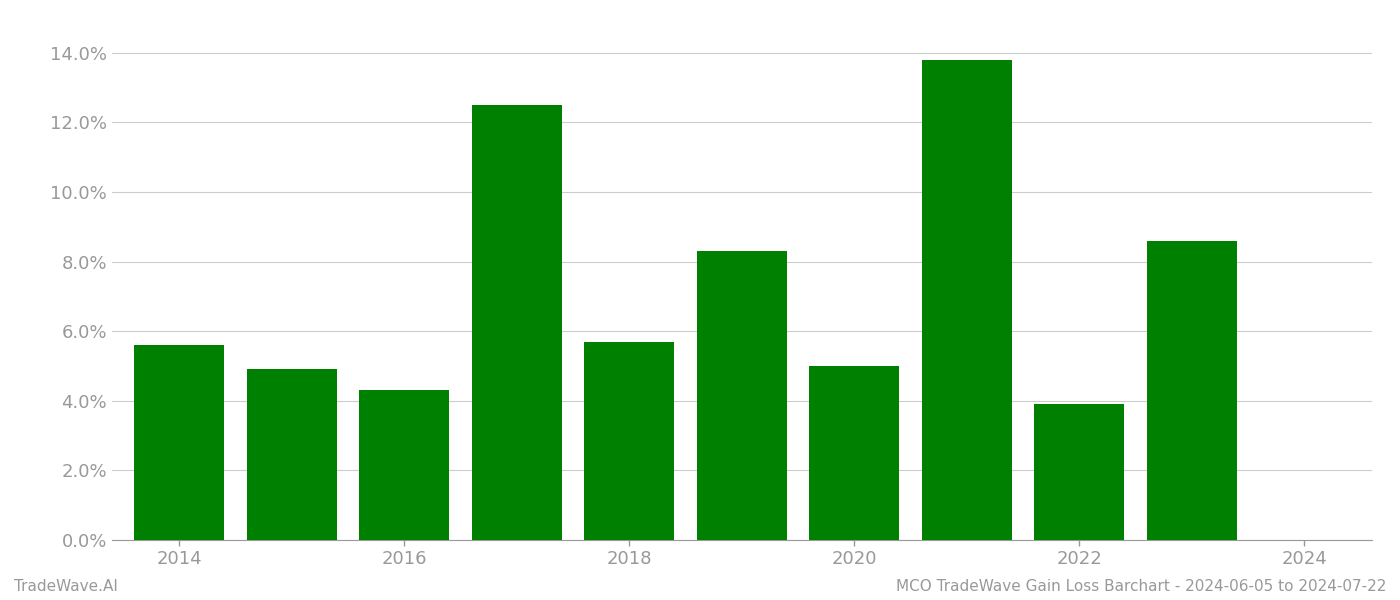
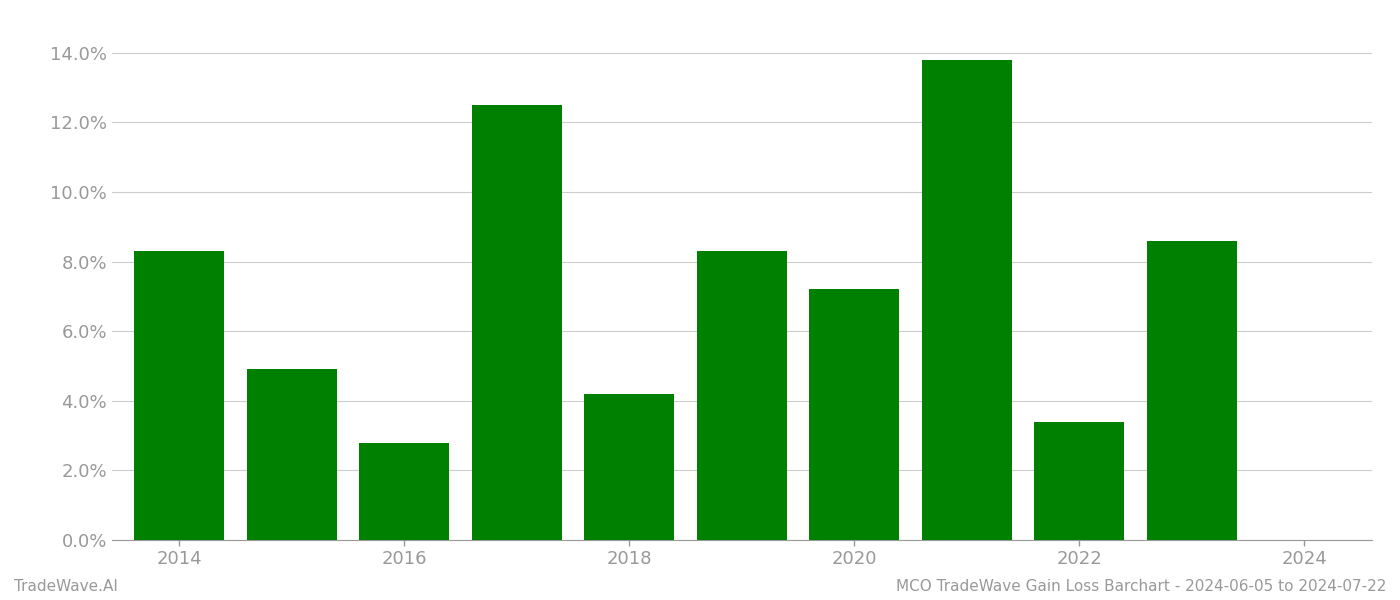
2014: 5.6% -> 8.3%
2016: 4.3% -> 2.8%
2018: 5.7% -> 4.2%
2020: 5.0% -> 7.2%
2022: 3.9% -> 3.4%
